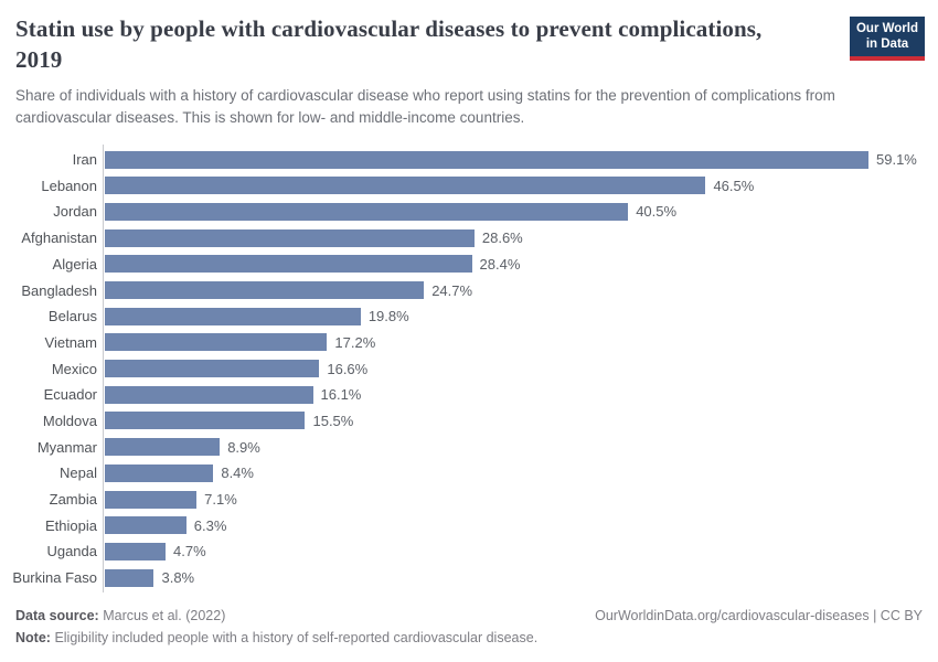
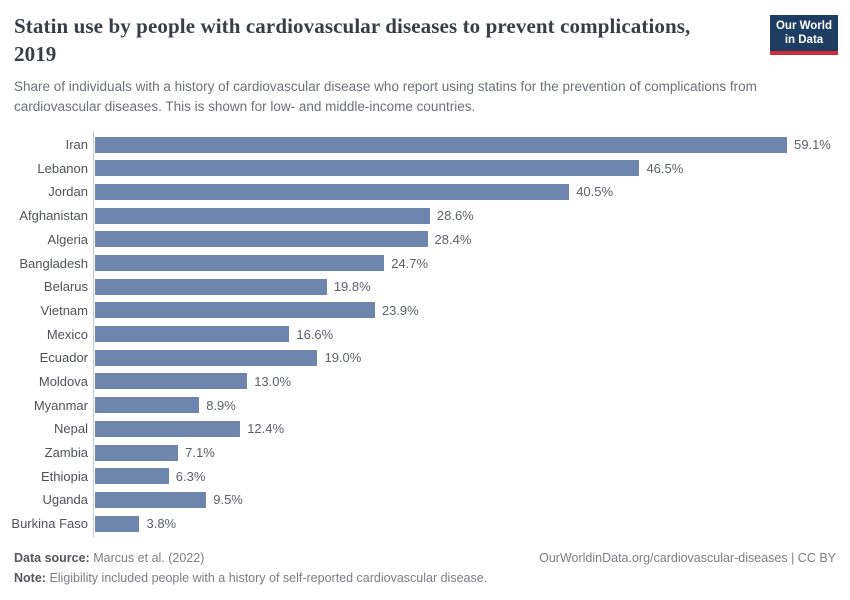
Vietnam: 17.2% -> 23.9%
Ecuador: 16.1% -> 19.0%
Moldova: 15.5% -> 13.0%
Nepal: 8.4% -> 12.4%
Uganda: 4.7% -> 9.5%
